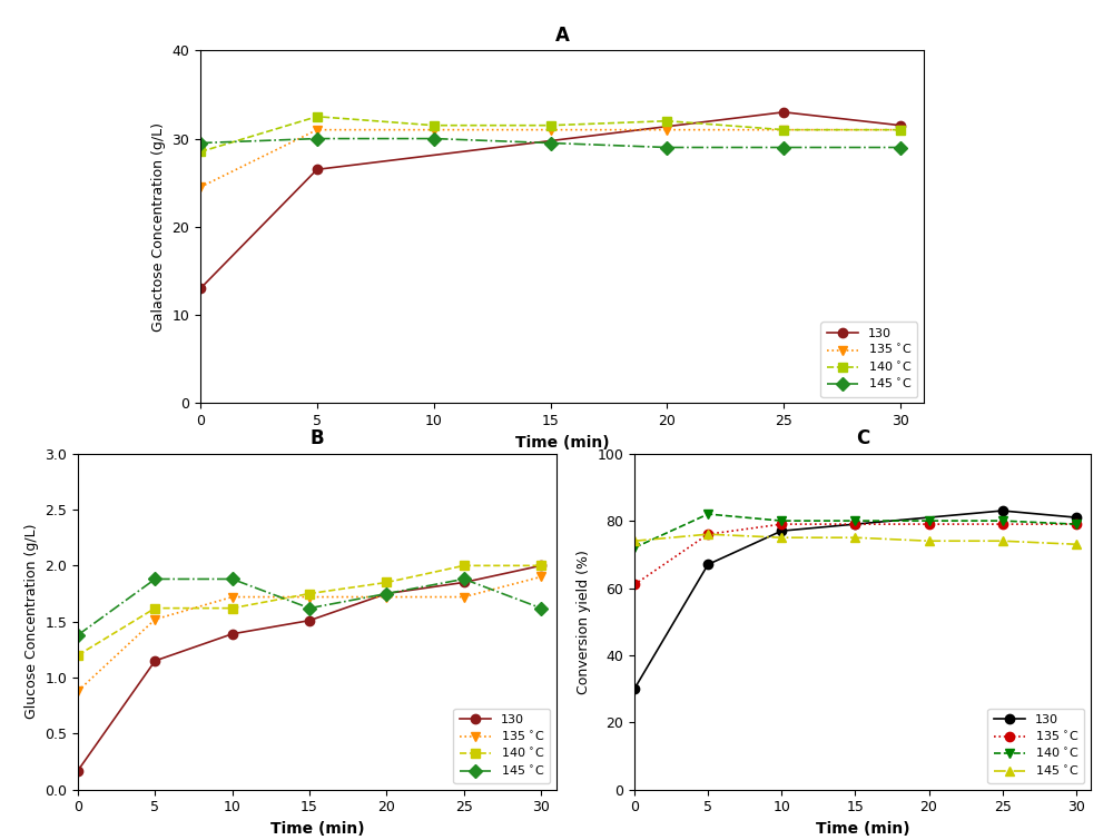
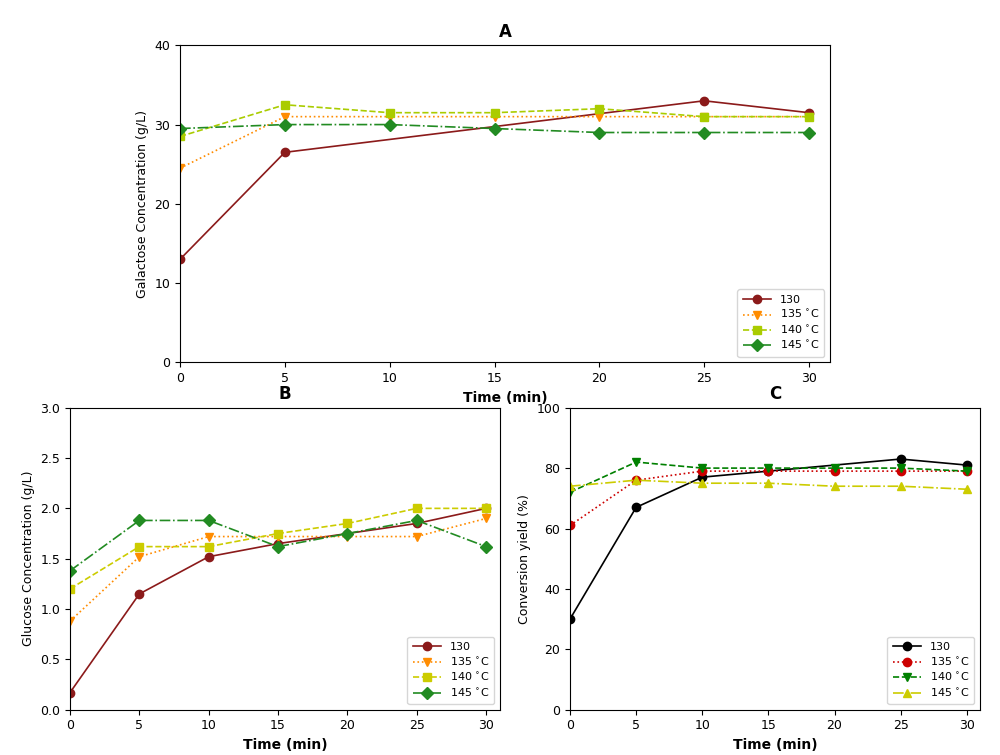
B/130/10: 1.39 -> 1.52
B/130/15: 1.51 -> 1.65
